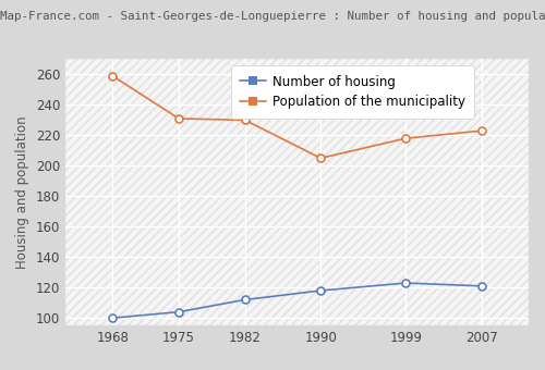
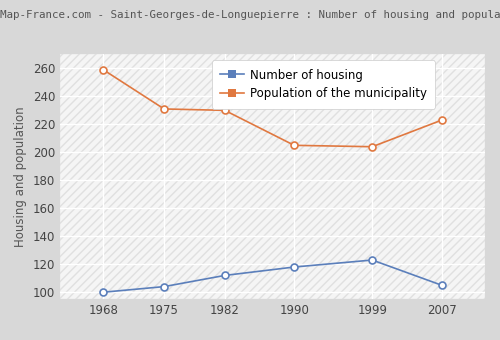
Population of the municipality/1999: 218 -> 204
Number of housing/2007: 121 -> 105
